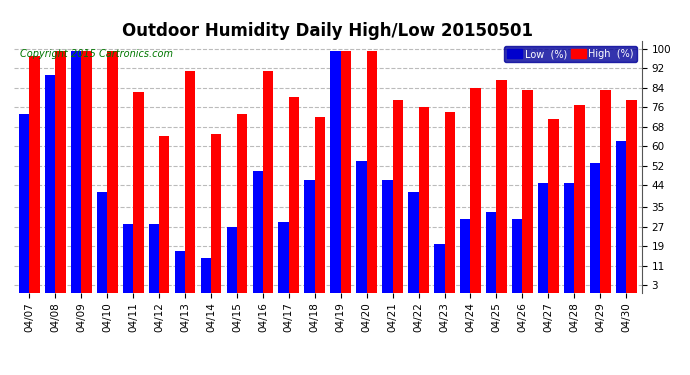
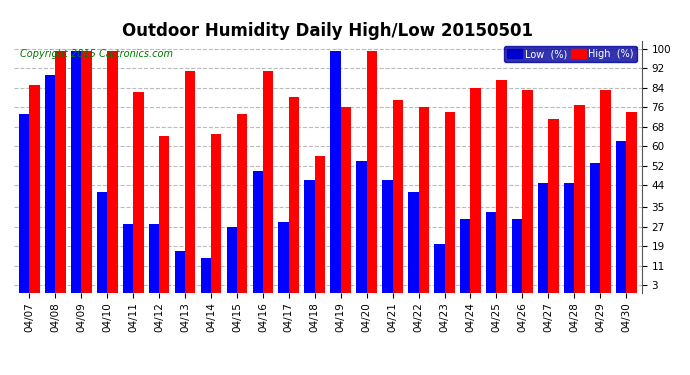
High (%)/04/07: 97 -> 85
High (%)/04/18: 72 -> 56
High (%)/04/19: 99 -> 76
High (%)/04/30: 79 -> 74
